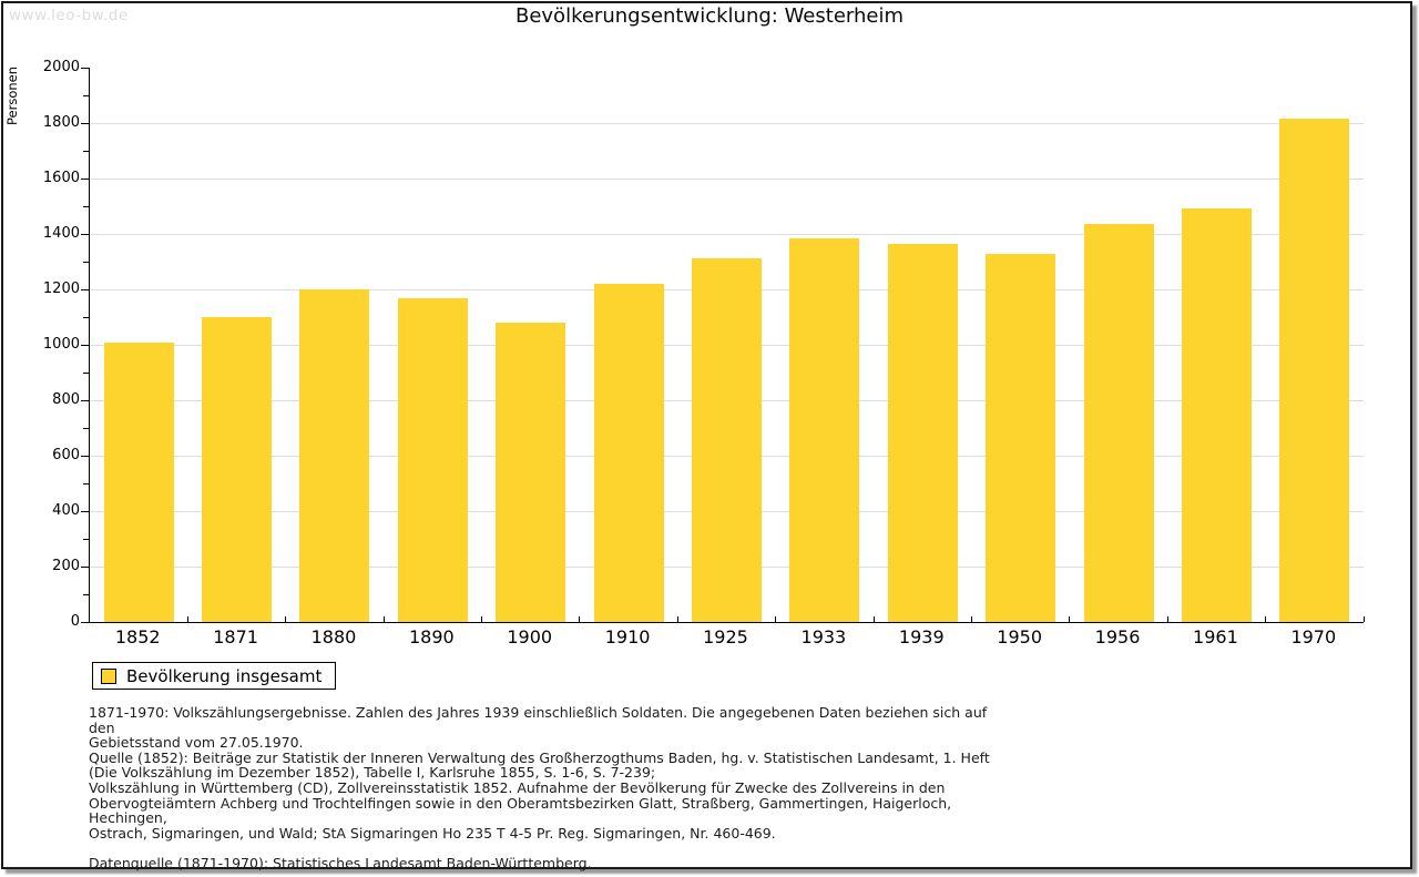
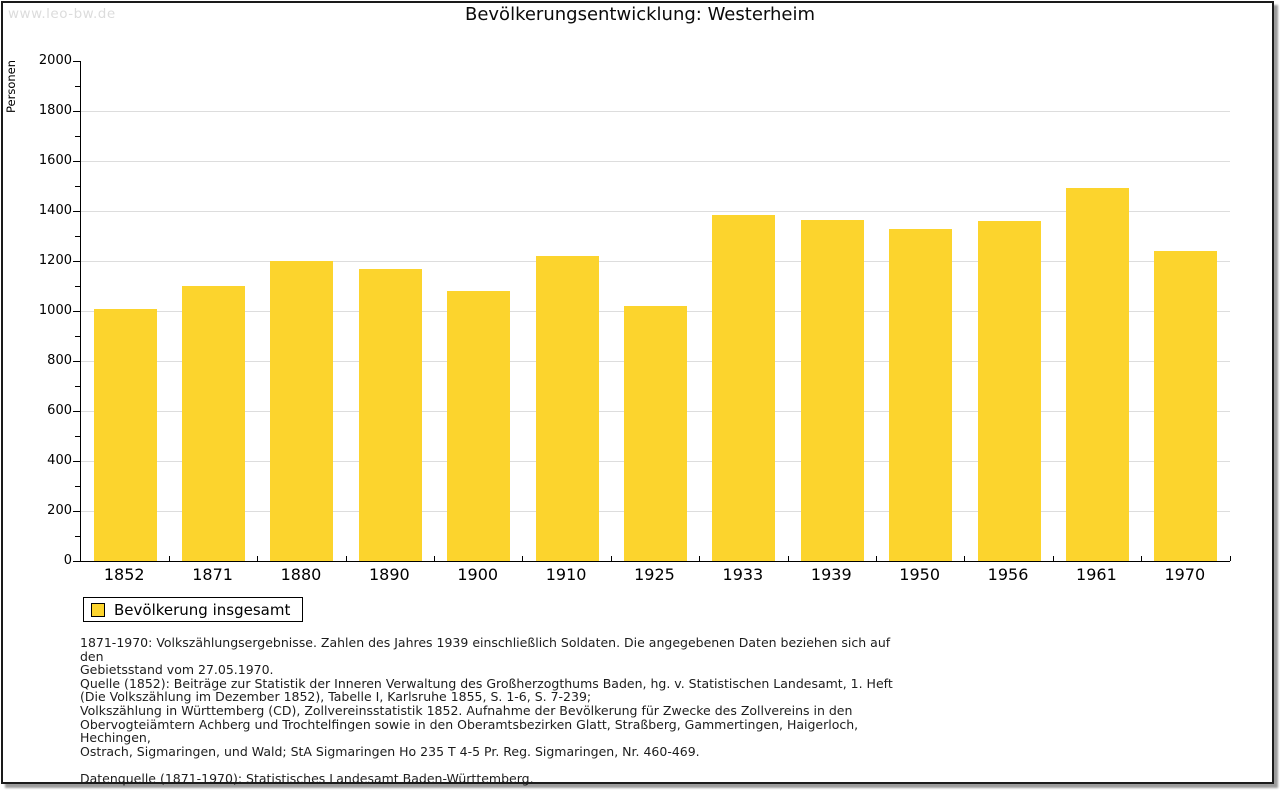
1925: 1310 -> 1020
1956: 1440 -> 1360
1970: 1820 -> 1240
